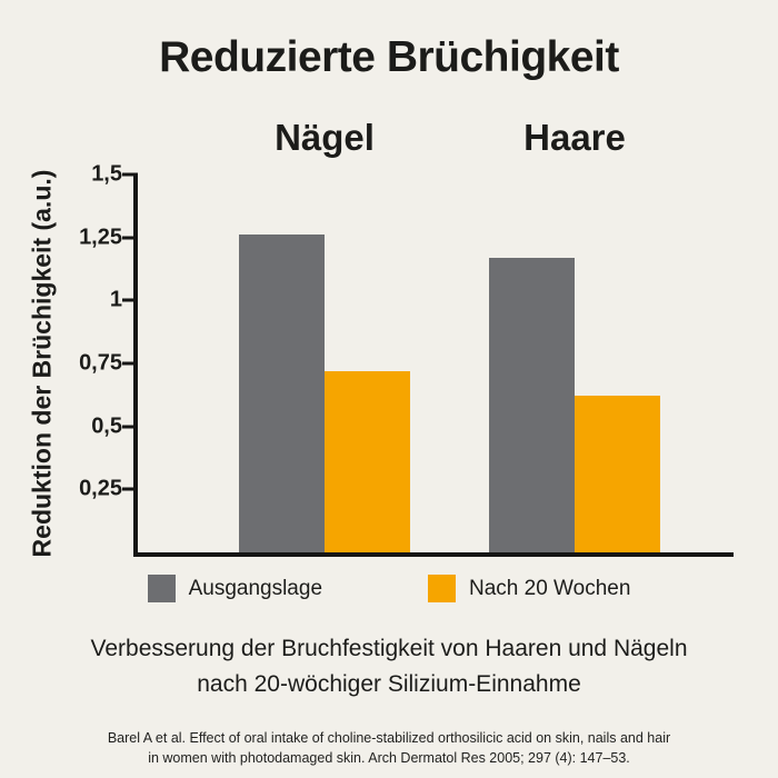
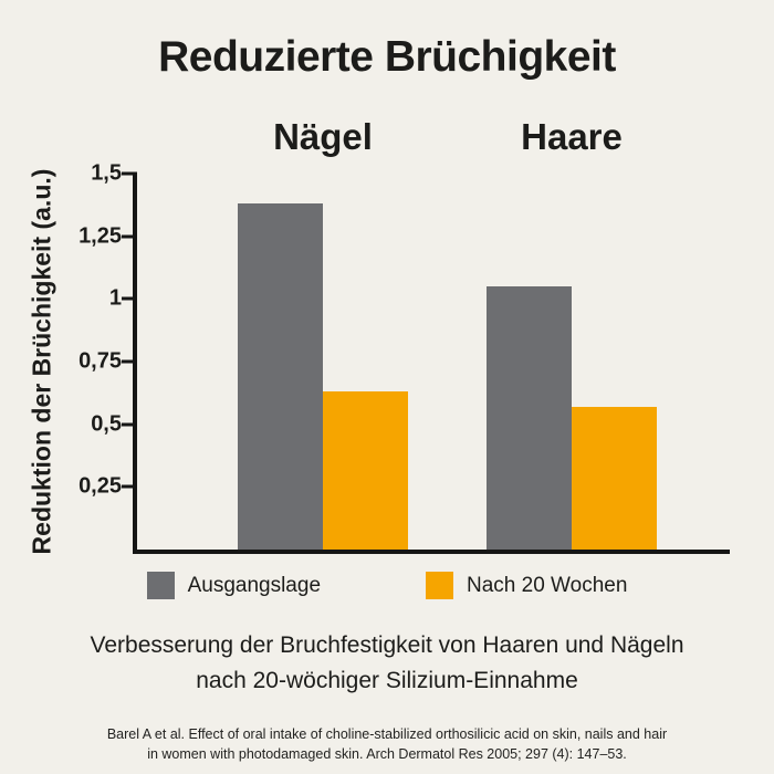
Ausgangslage/Nägel: 1,26 -> 1,38
Nach 20 Wochen/Nägel: 0,72 -> 0,63
Ausgangslage/Haare: 1,17 -> 1,05
Nach 20 Wochen/Haare: 0,62 -> 0,57
